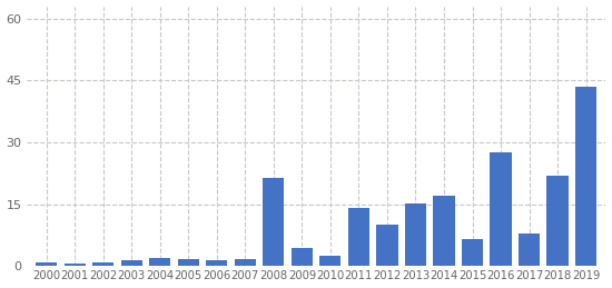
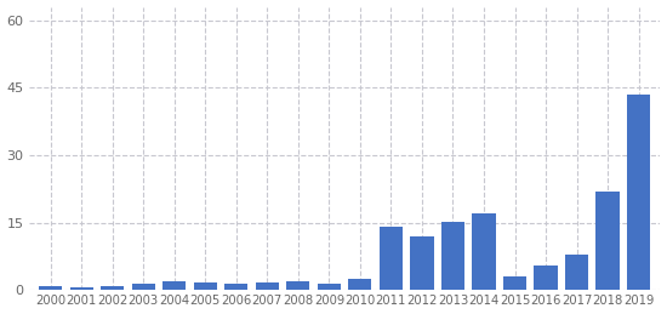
2008: 21.5 -> 2.0
2009: 4.5 -> 1.5
2012: 10.0 -> 12.0
2015: 6.5 -> 3.0
2016: 27.5 -> 5.5
